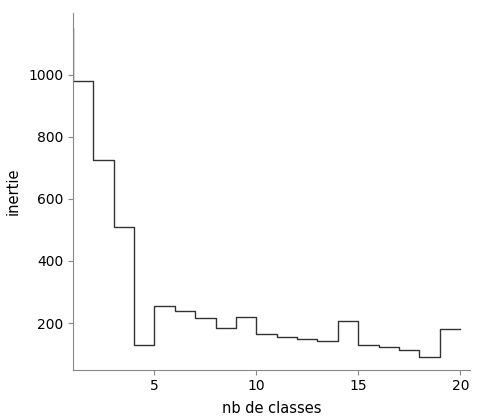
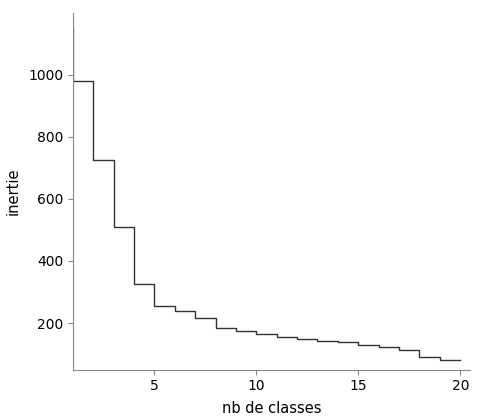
5: 130 -> 325
10: 220 -> 175
15: 205 -> 138
20: 180 -> 82
